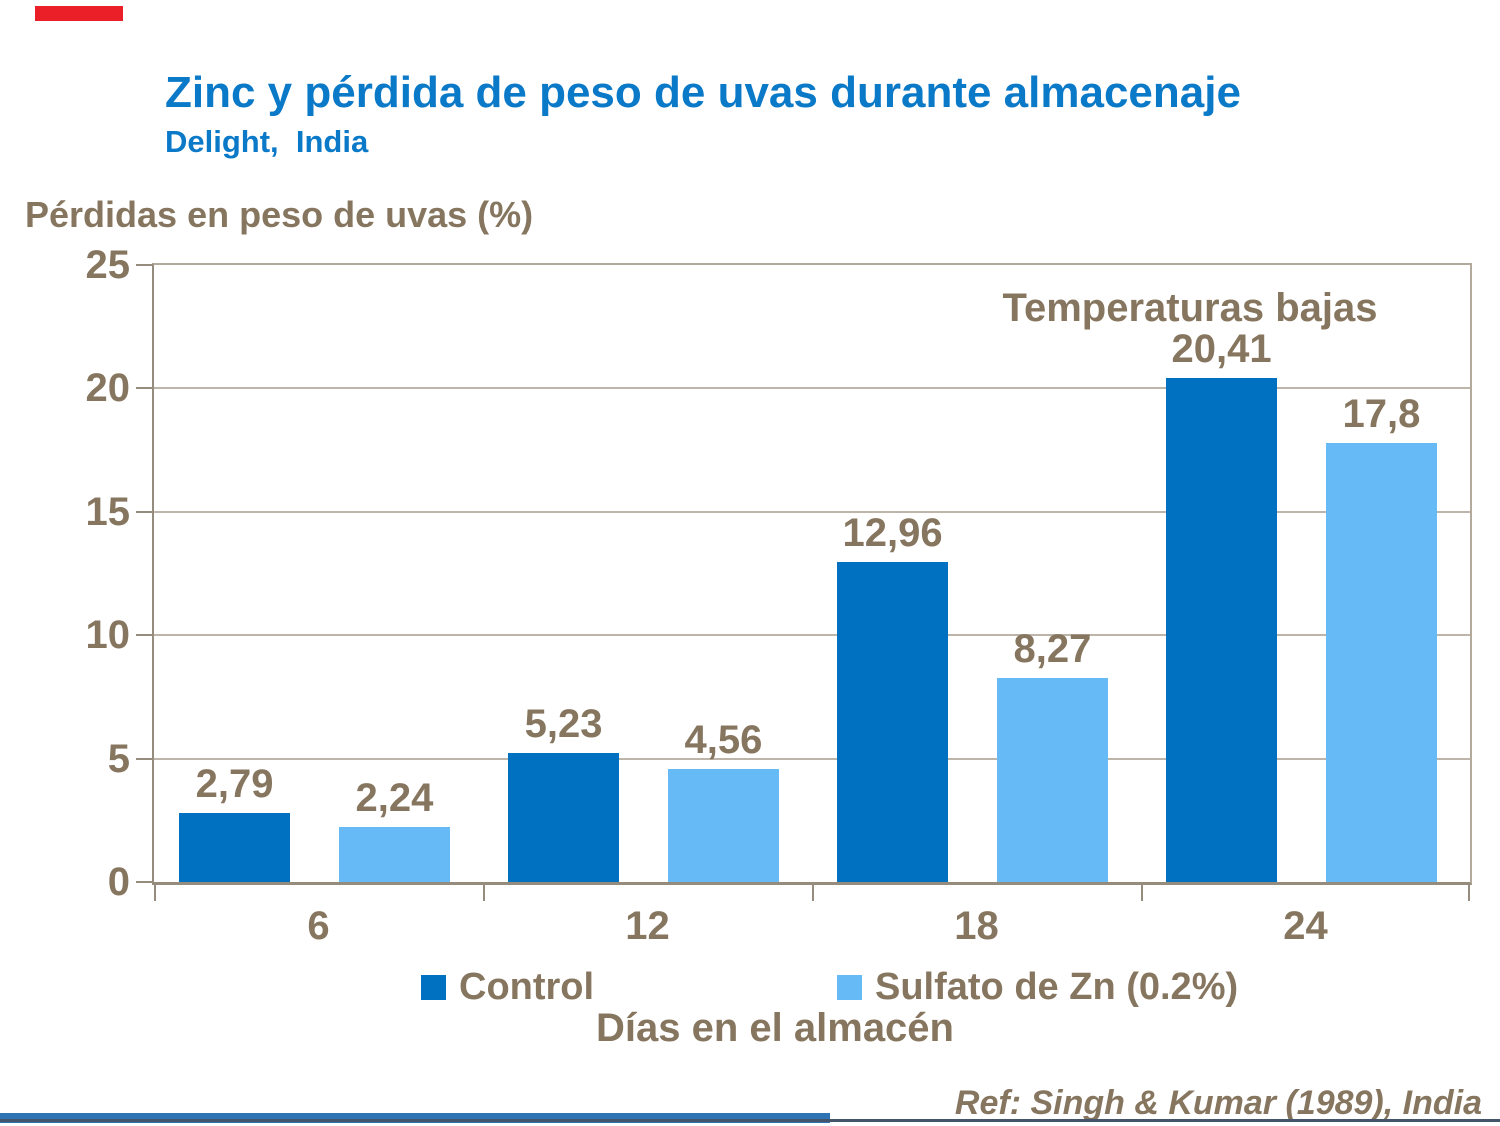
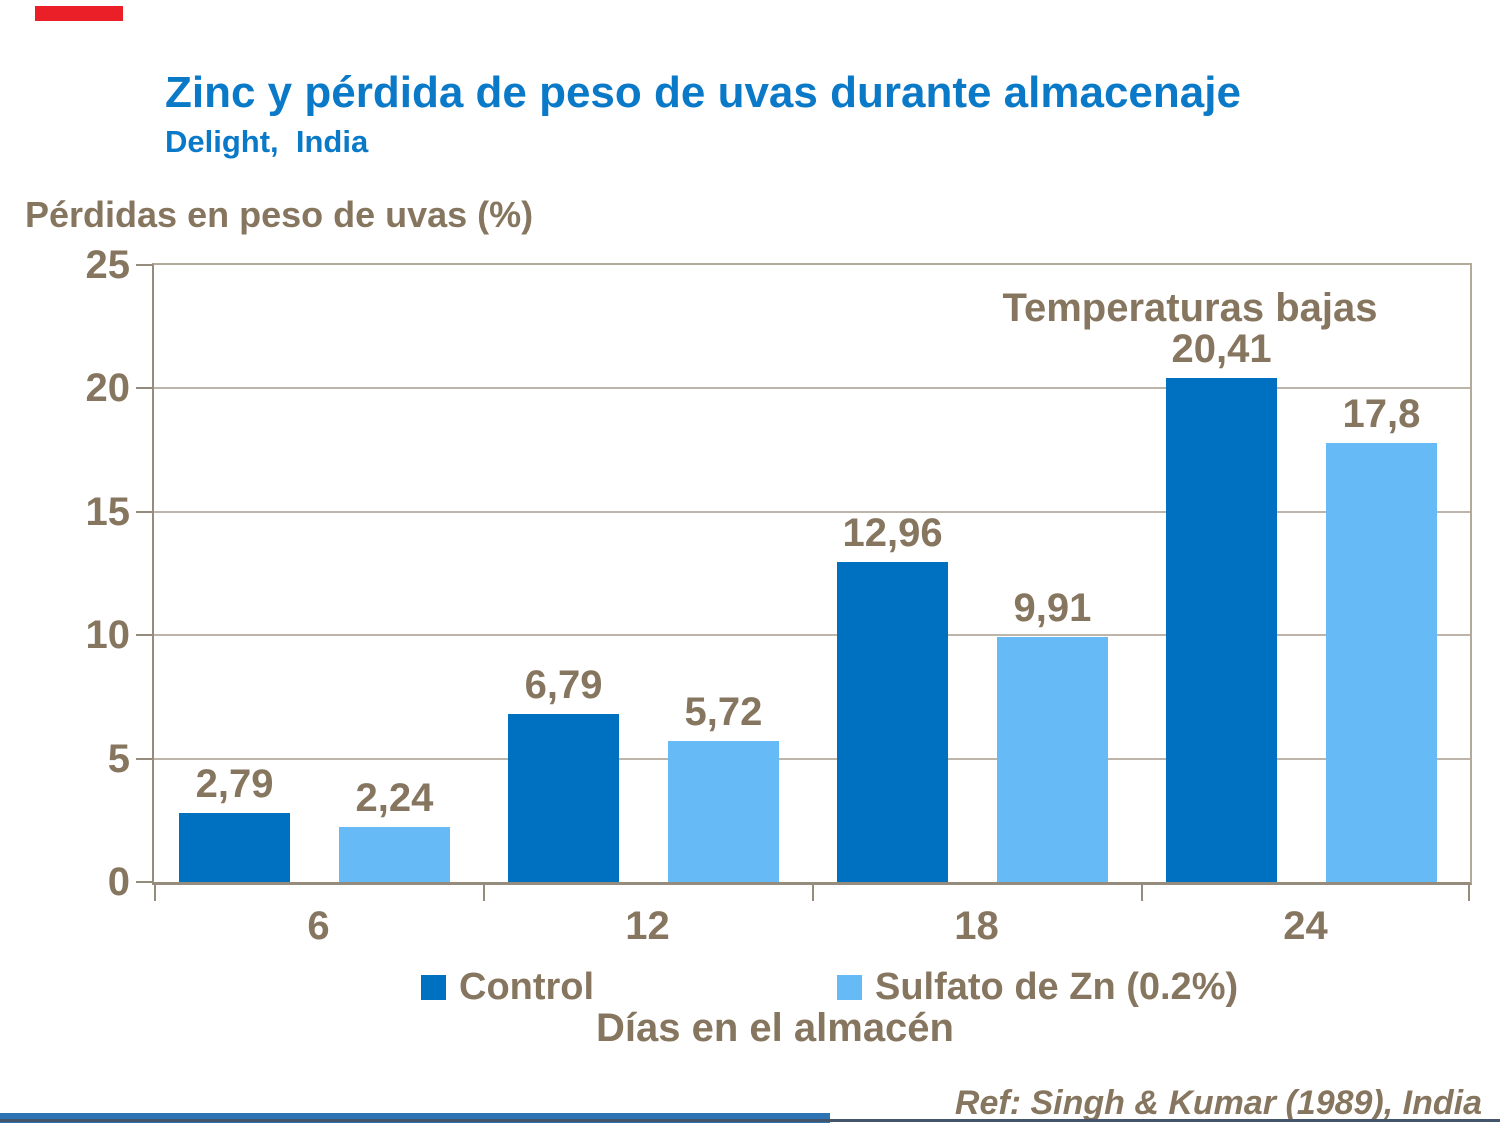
Control/12: 5,23 -> 6,79
Sulfato de Zn (0.2%)/12: 4,56 -> 5,72
Sulfato de Zn (0.2%)/18: 8,27 -> 9,91
